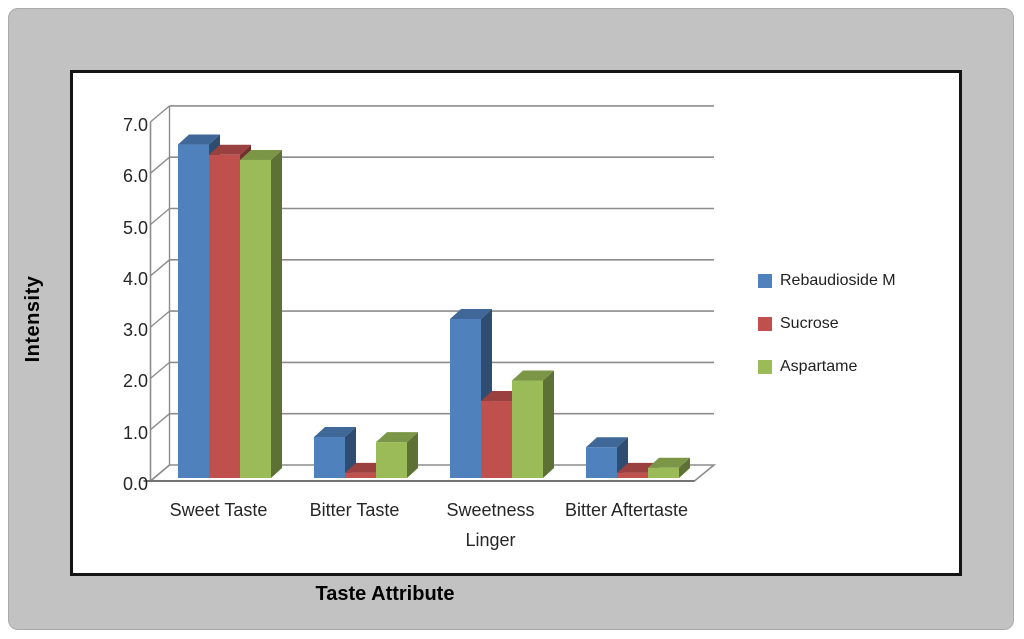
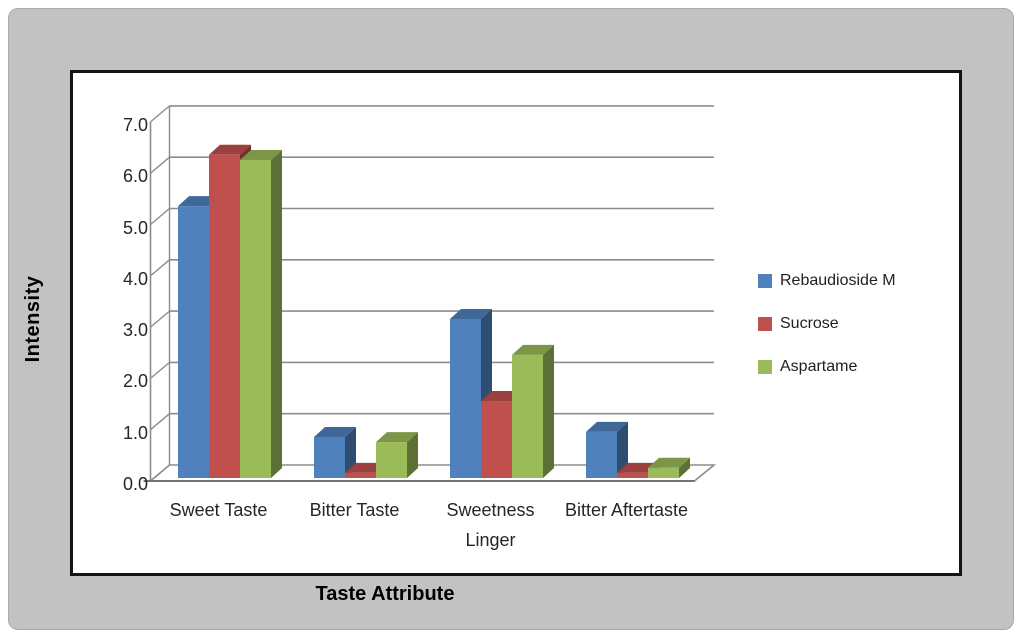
Rebaudioside M/Sweet Taste: 6.5 -> 5.3
Aspartame/Sweetness Linger: 1.9 -> 2.4
Rebaudioside M/Bitter Aftertaste: 0.6 -> 0.9
